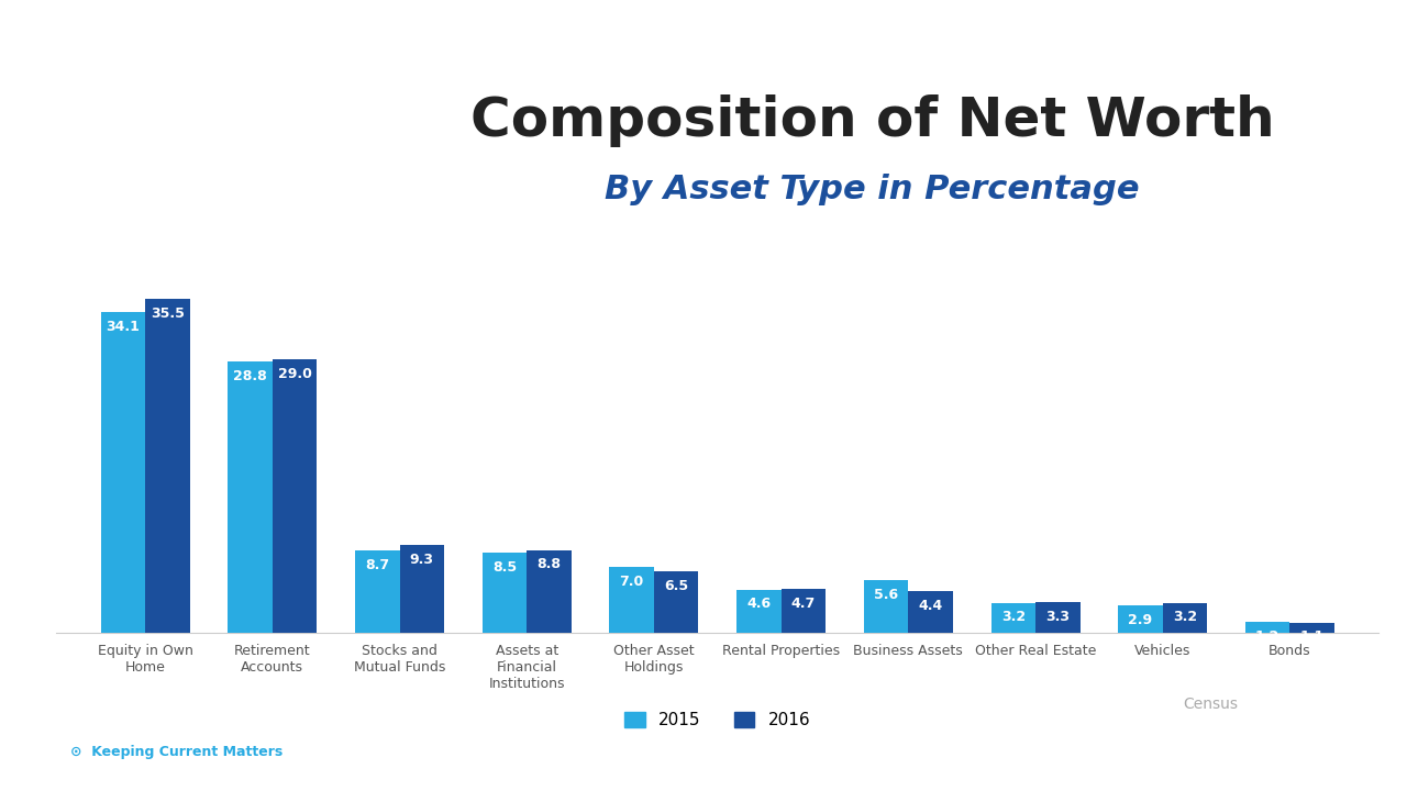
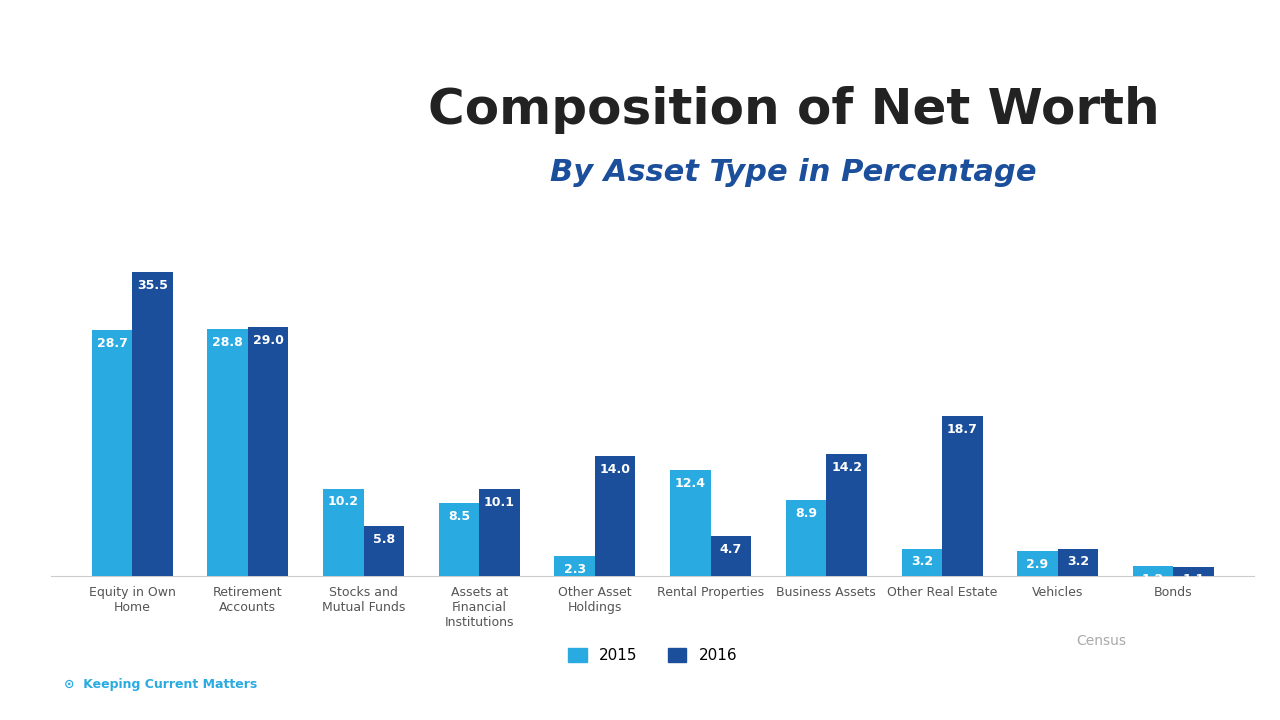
2015/Equity in Own Home: 34.1 -> 28.7
2015/Stocks and Mutual Funds: 8.7 -> 10.2
2016/Stocks and Mutual Funds: 9.3 -> 5.8
2016/Assets at Financial Institutions: 8.8 -> 10.1
2015/Other Asset Holdings: 7.0 -> 2.3
2016/Other Asset Holdings: 6.5 -> 14.0
2015/Rental Properties: 4.6 -> 12.4
2015/Business Assets: 5.6 -> 8.9
2016/Business Assets: 4.4 -> 14.2
2016/Other Real Estate: 3.3 -> 18.7
